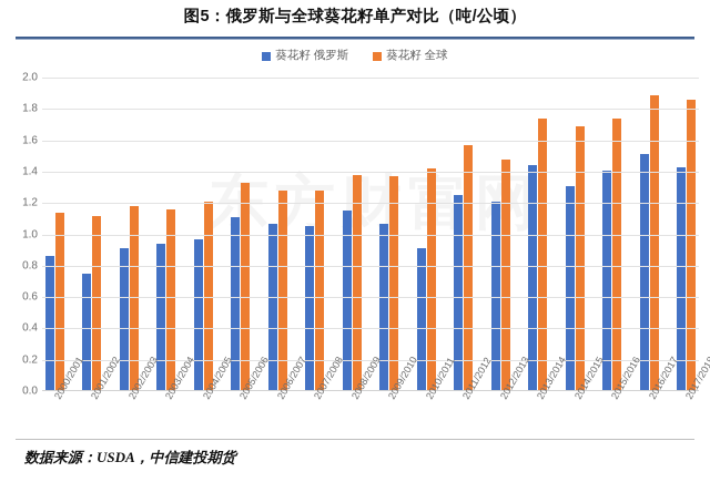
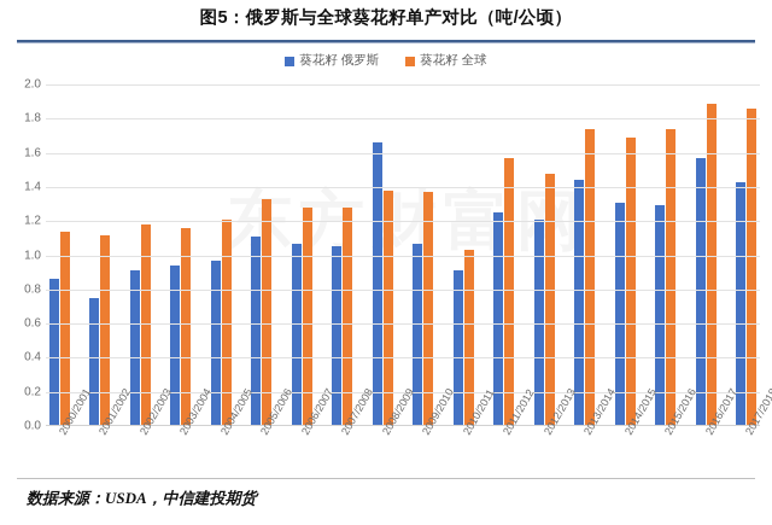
葵花籽 俄罗斯/2008/2009: 1.15 -> 1.66
葵花籽 全球/2010/2011: 1.42 -> 1.03
葵花籽 俄罗斯/2015/2016: 1.41 -> 1.29
葵花籽 俄罗斯/2016/2017: 1.51 -> 1.57
